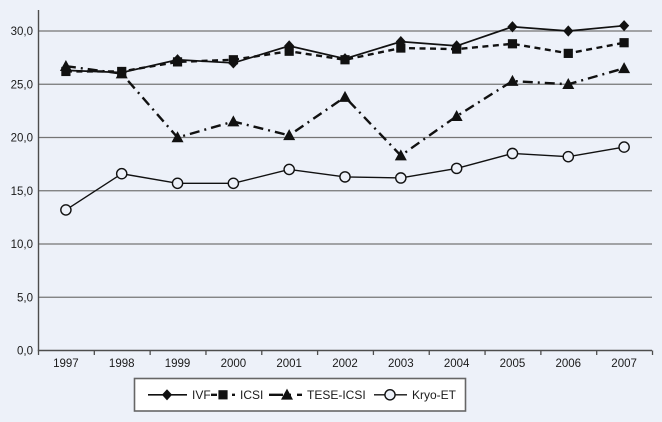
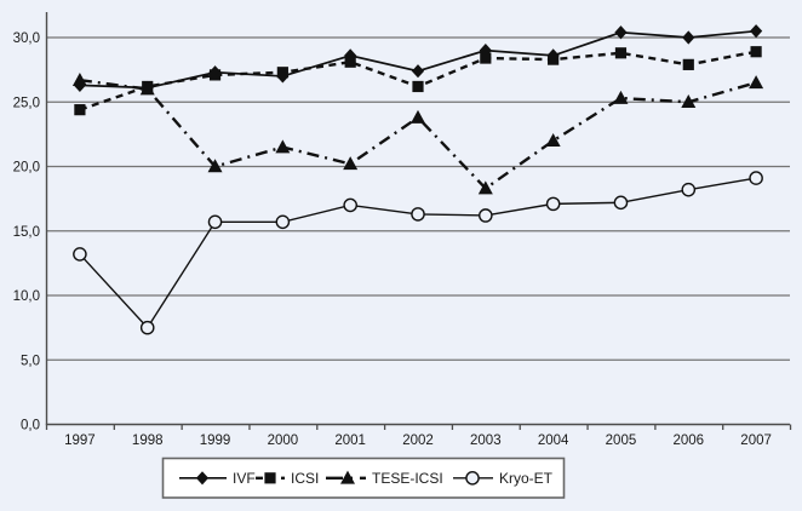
ICSI/1997: 26,2 -> 24,4
Kryo-ET/1998: 16,6 -> 7,5
ICSI/2002: 27,3 -> 26,2
Kryo-ET/2005: 18,5 -> 17,2
